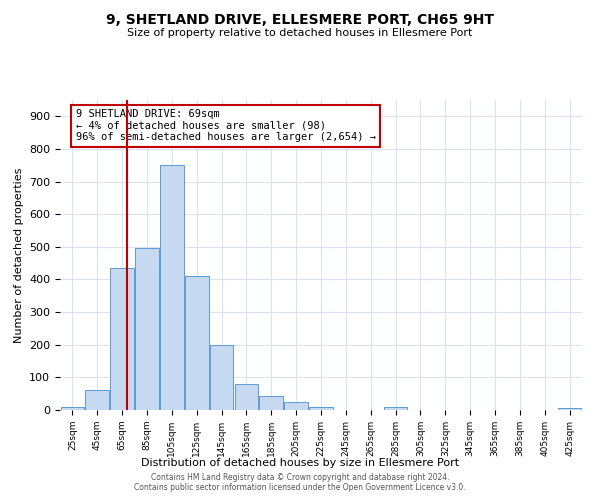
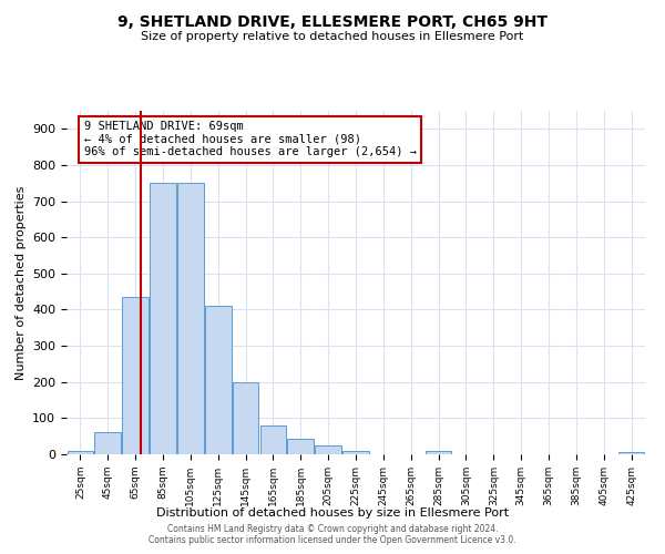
85sqm: 495 -> 750
